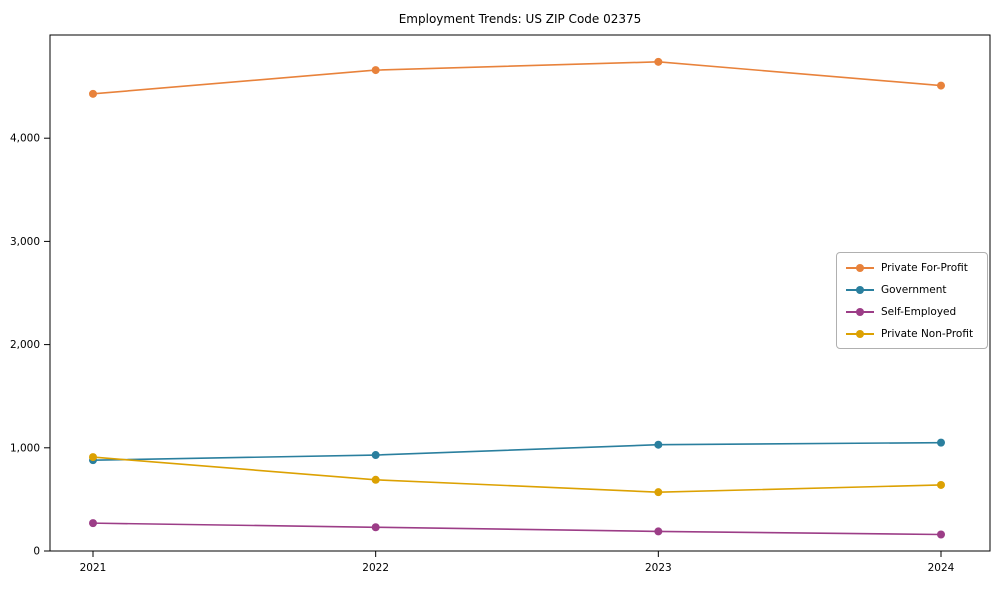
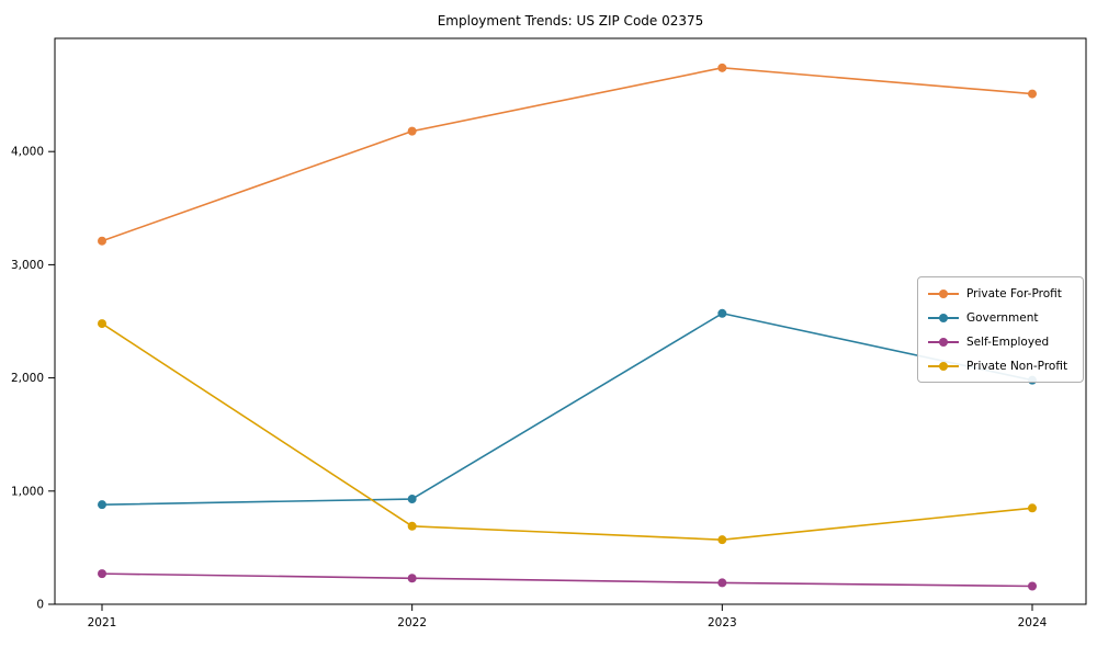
Private For-Profit/2021: 4430 -> 3210
Private Non-Profit/2021: 910 -> 2480
Private For-Profit/2022: 4660 -> 4180
Government/2023: 1030 -> 2570
Government/2024: 1050 -> 1980
Private Non-Profit/2024: 640 -> 850
